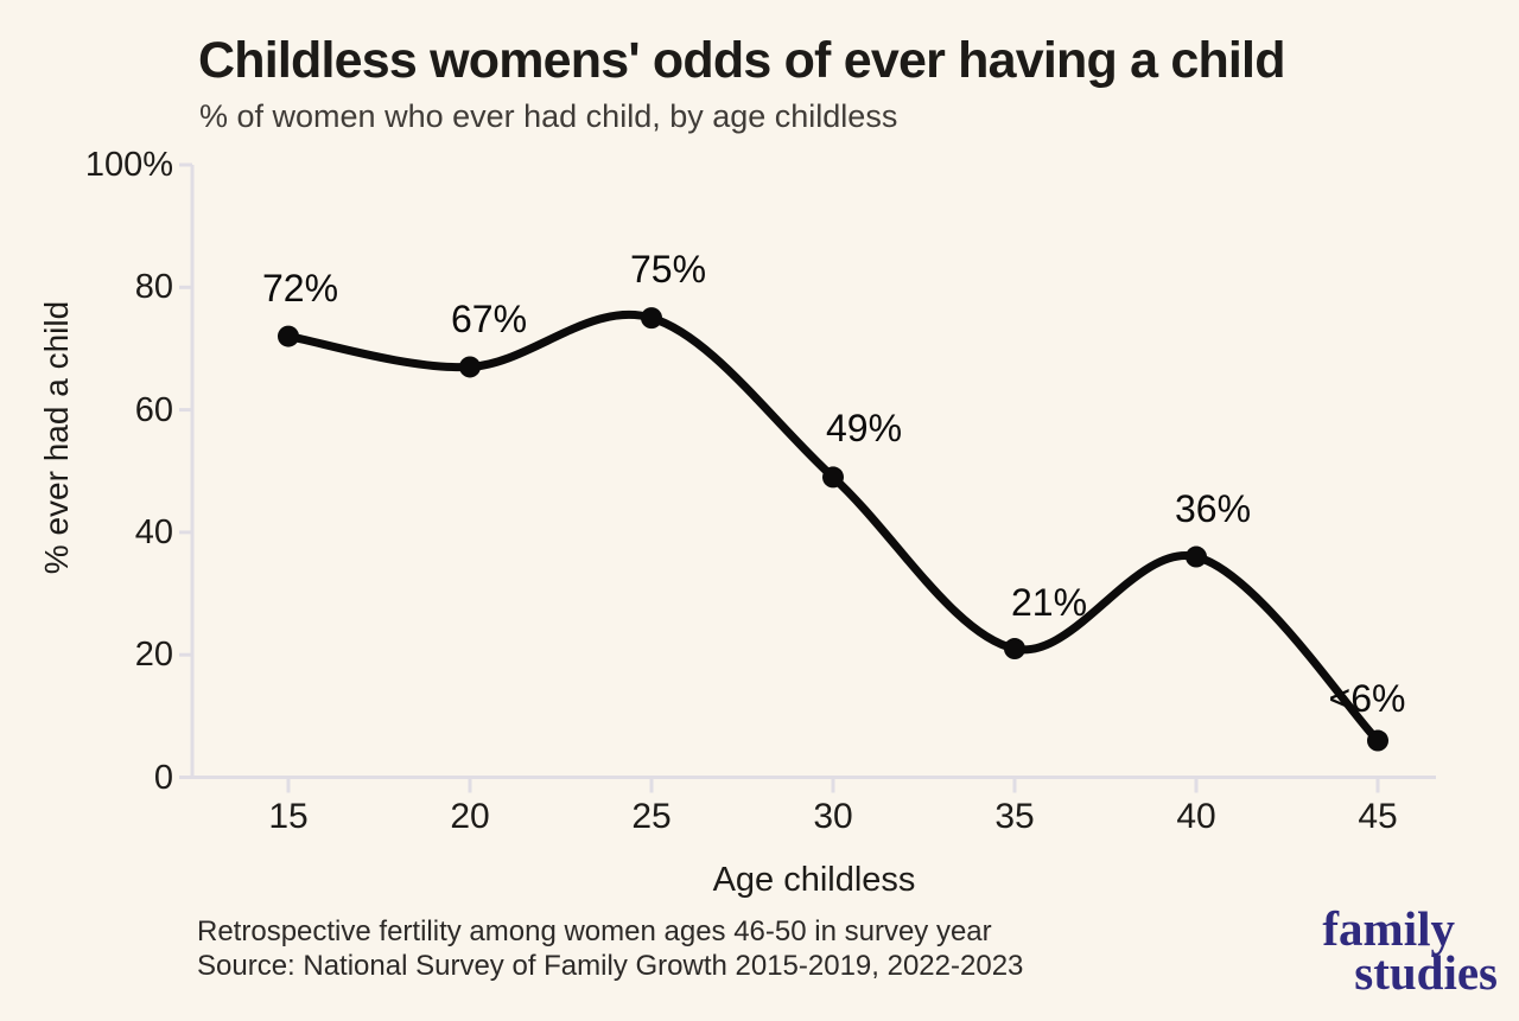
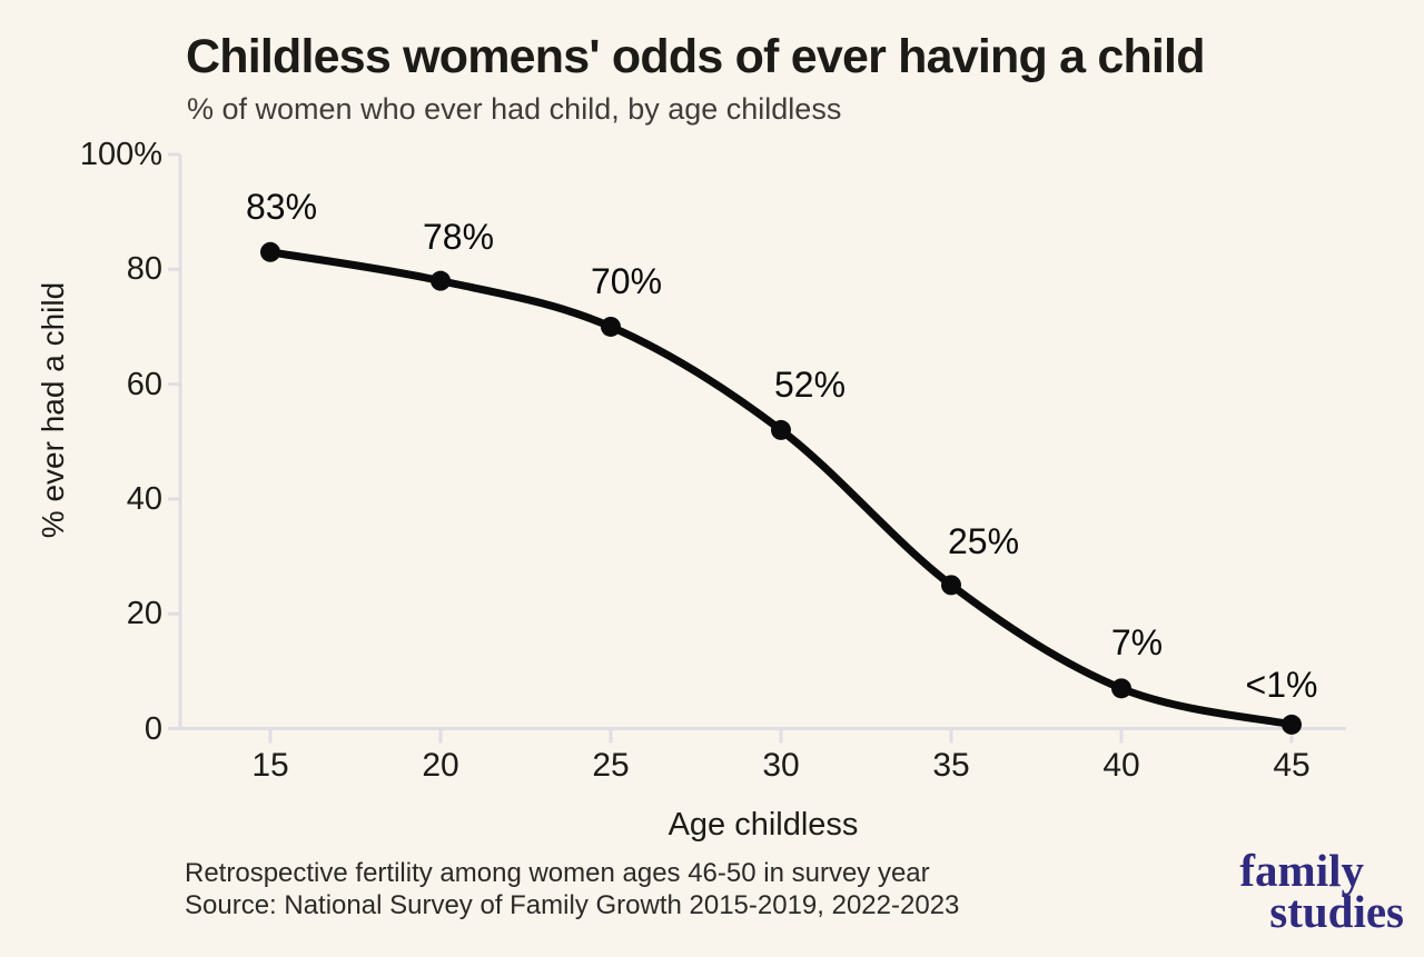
15: 72% -> 83%
20: 67% -> 78%
25: 75% -> 70%
30: 49% -> 52%
35: 21% -> 25%
40: 36% -> 7%
45: 6 -> 1
